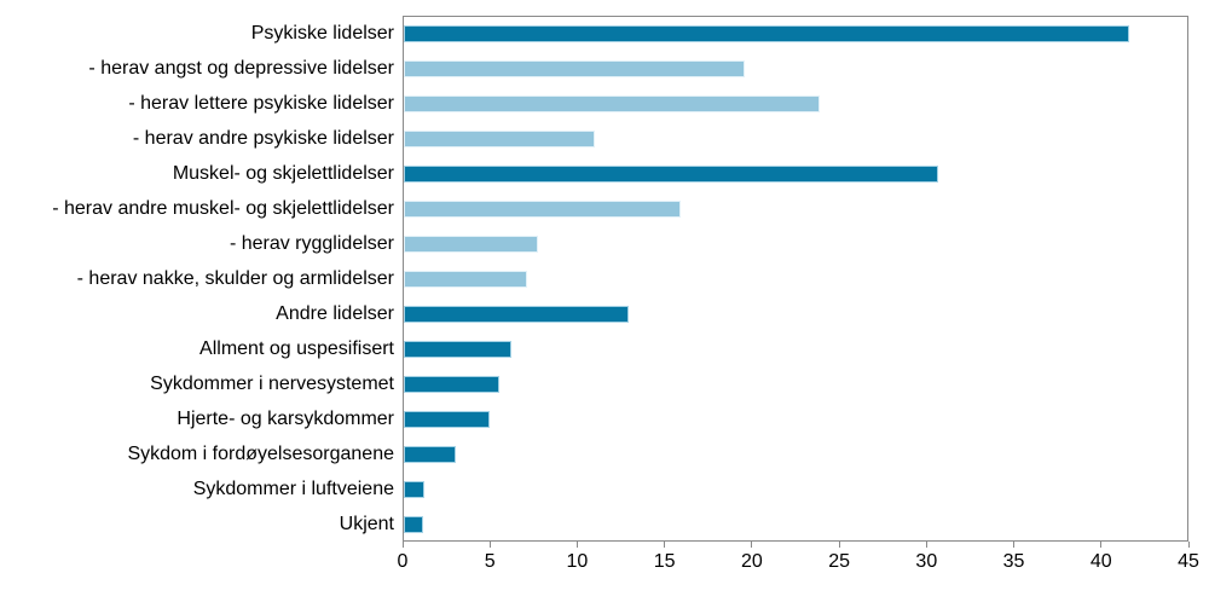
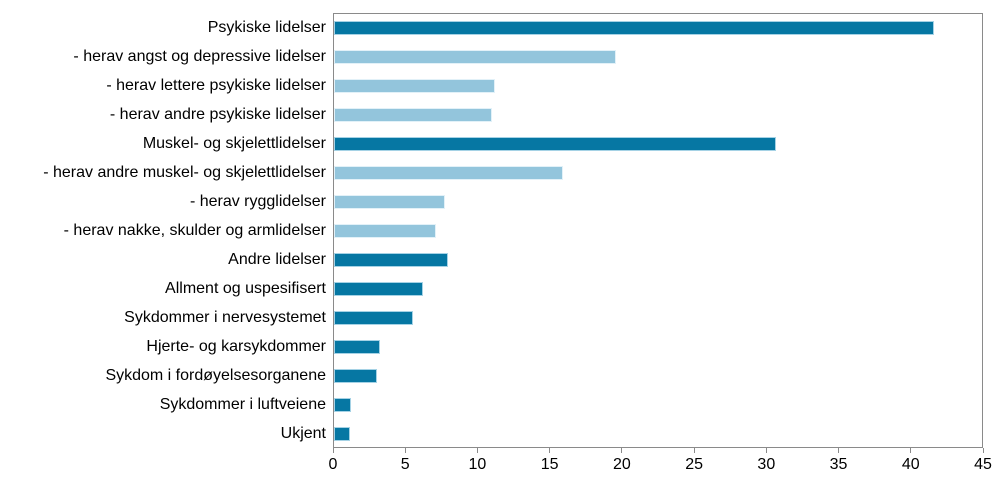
- herav lettere psykiske lidelser: 23.9 -> 11.2
Andre lidelser: 12.9 -> 7.9
Hjerte- og karsykdommer: 4.9 -> 3.2
